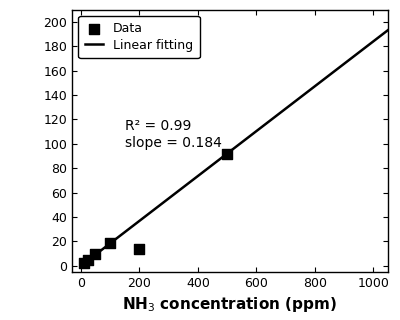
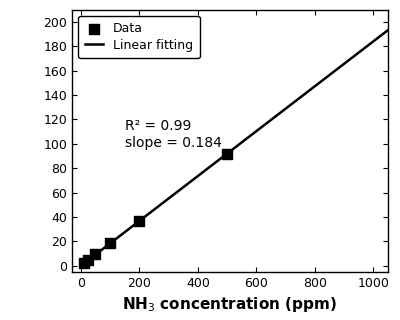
200: 14 -> 37
